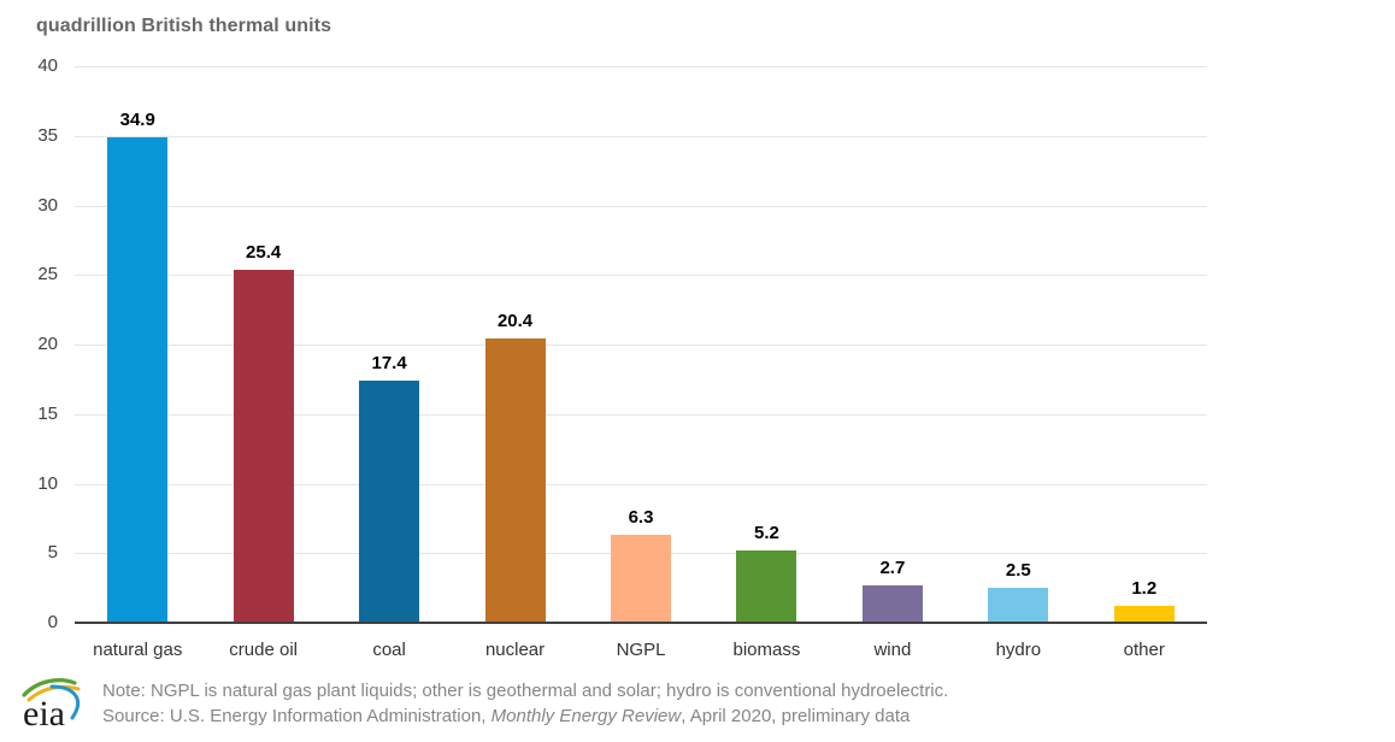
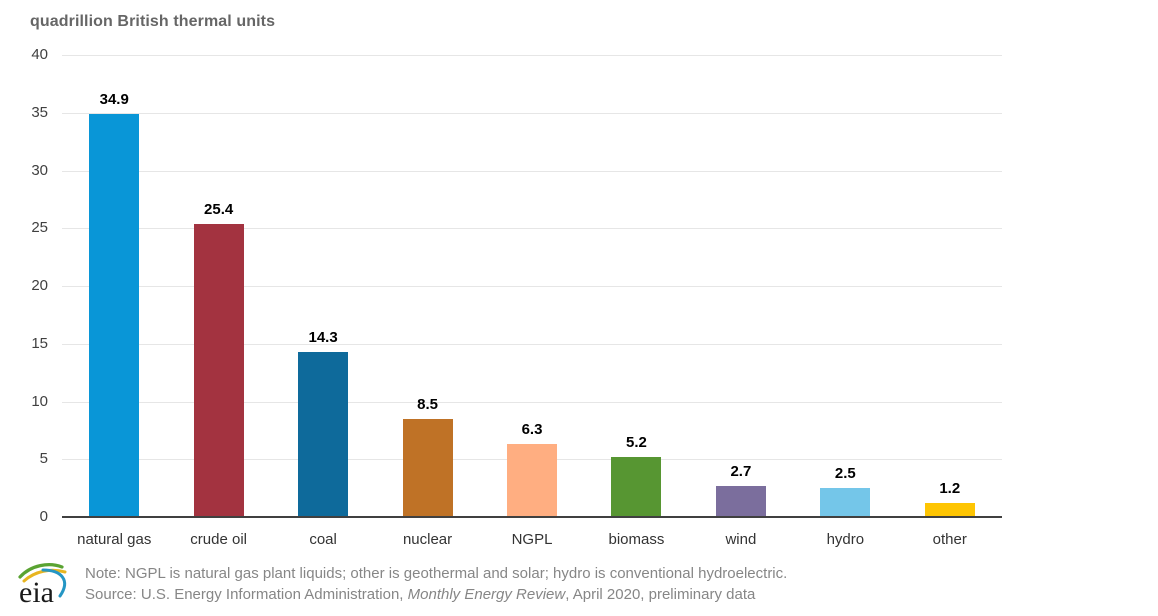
coal: 17.4 -> 14.3
nuclear: 20.4 -> 8.5
